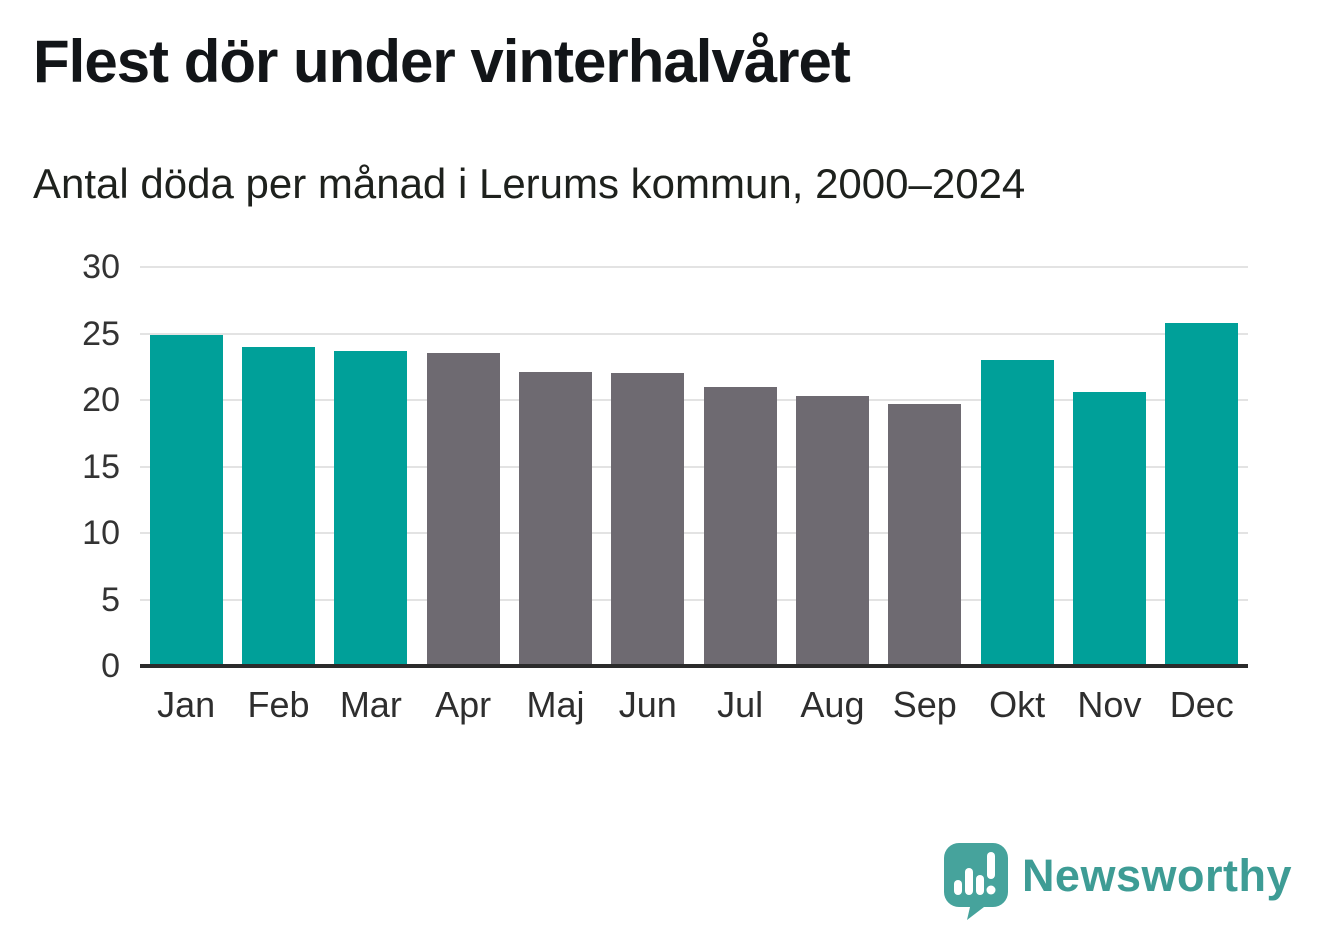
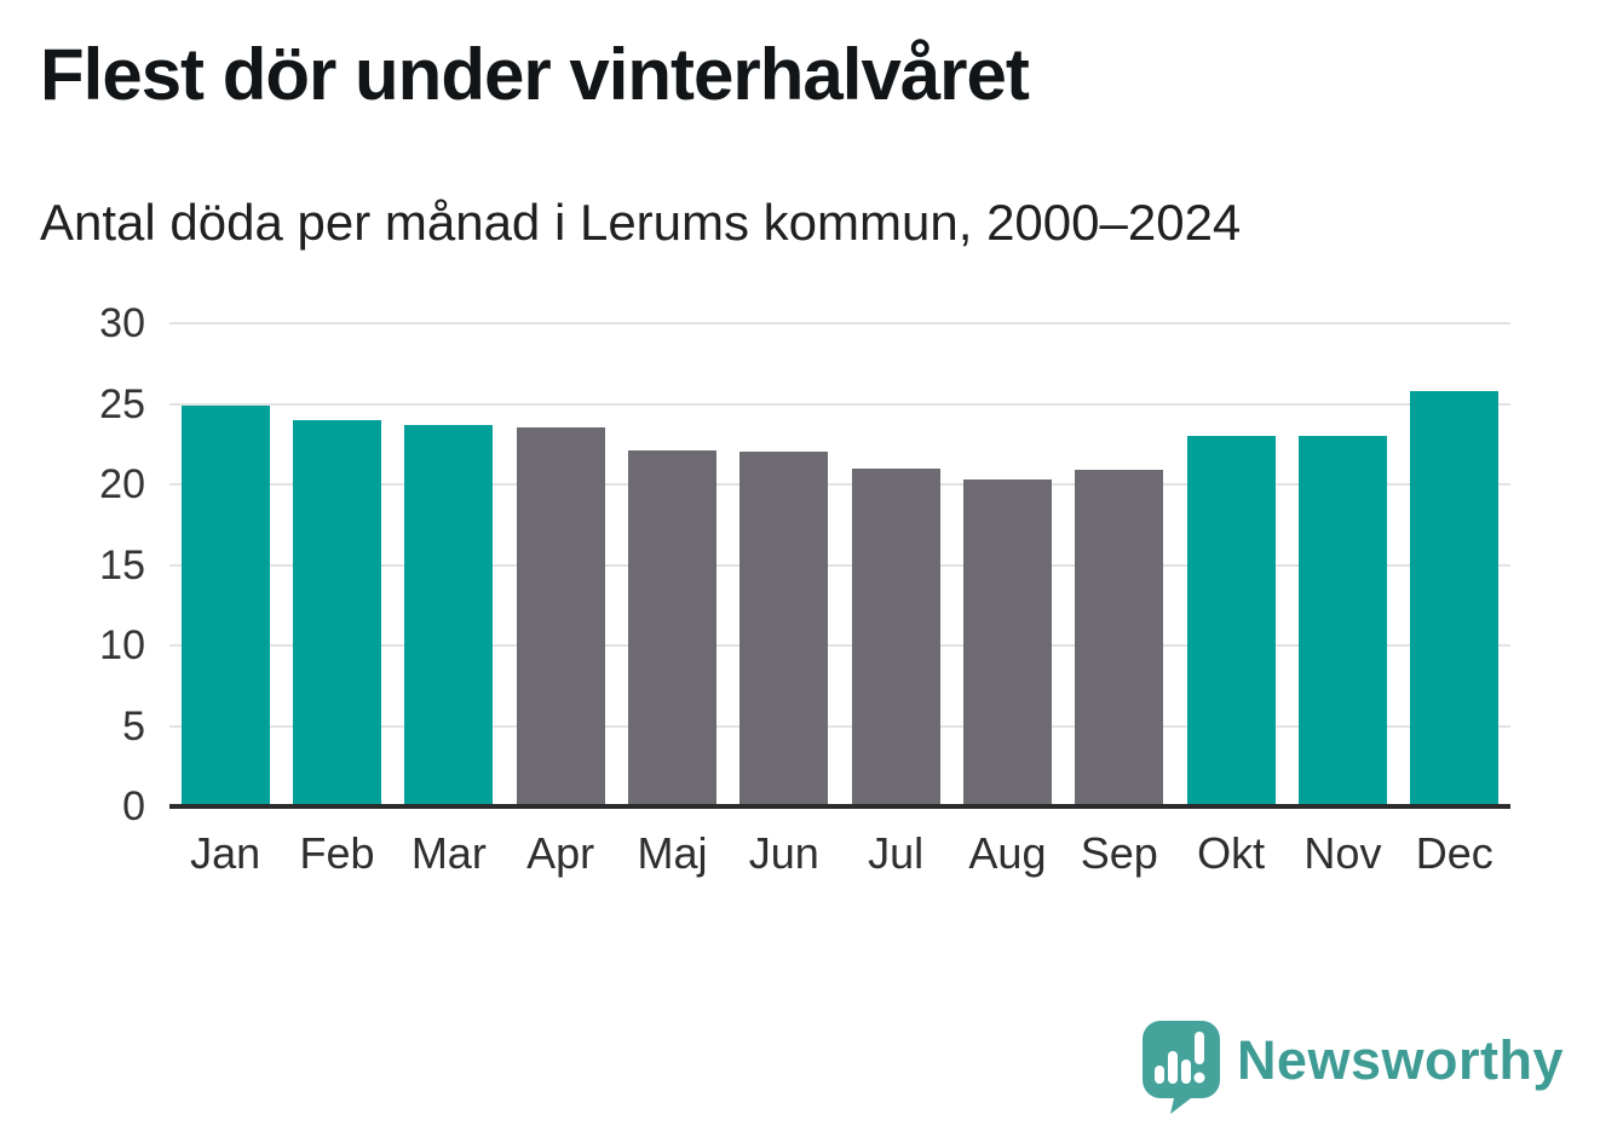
Sep: 19.7 -> 20.9
Nov: 20.6 -> 23.0
